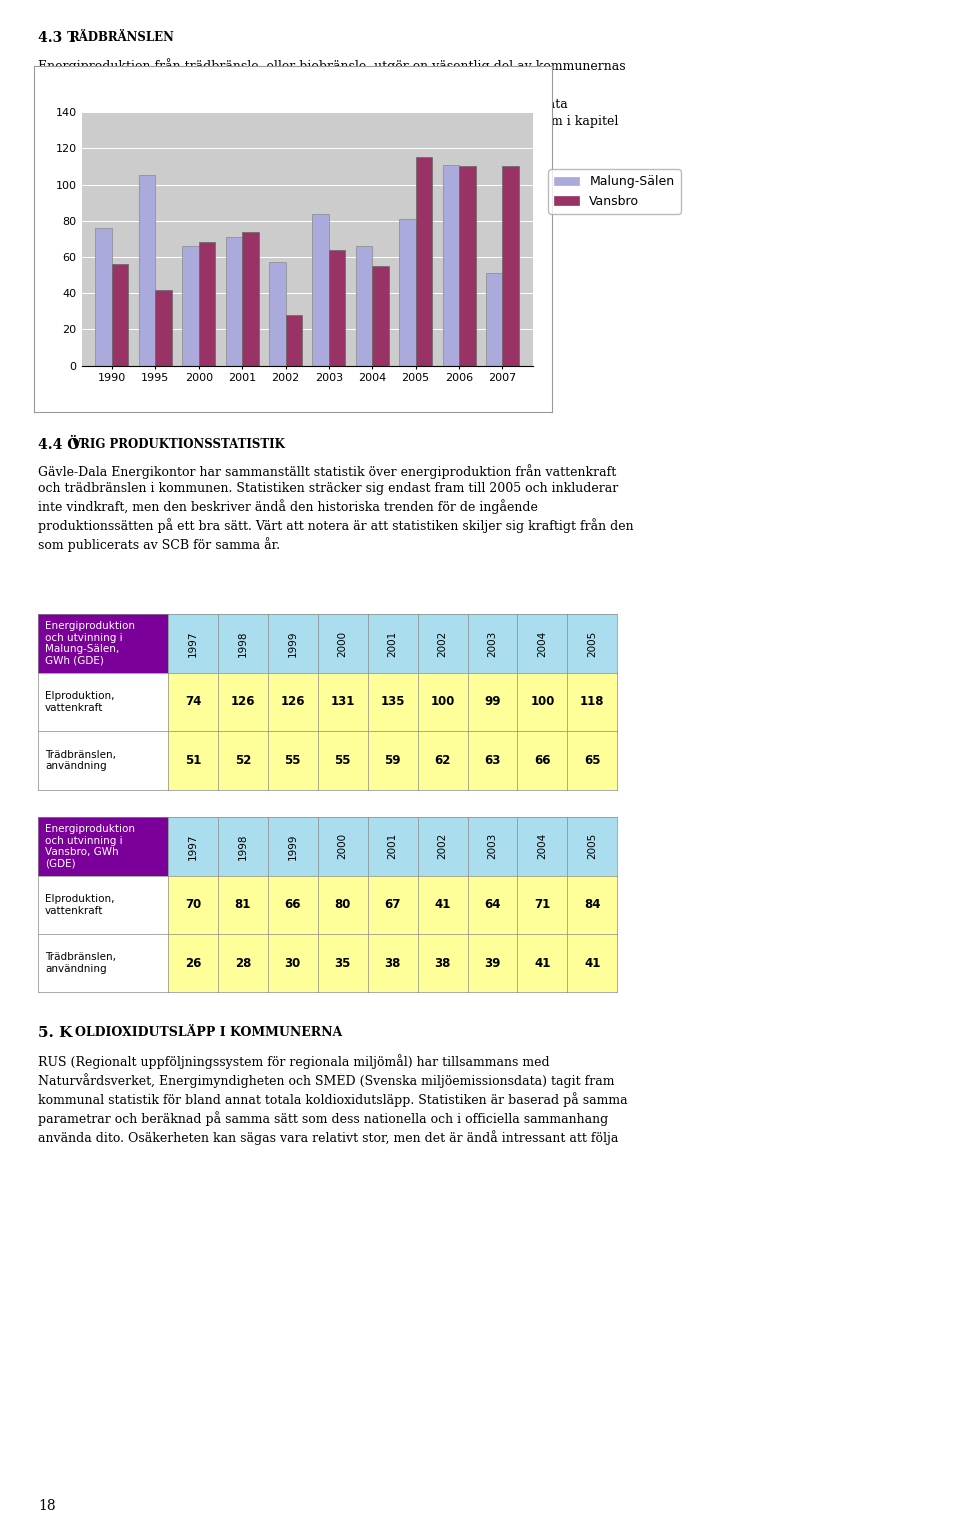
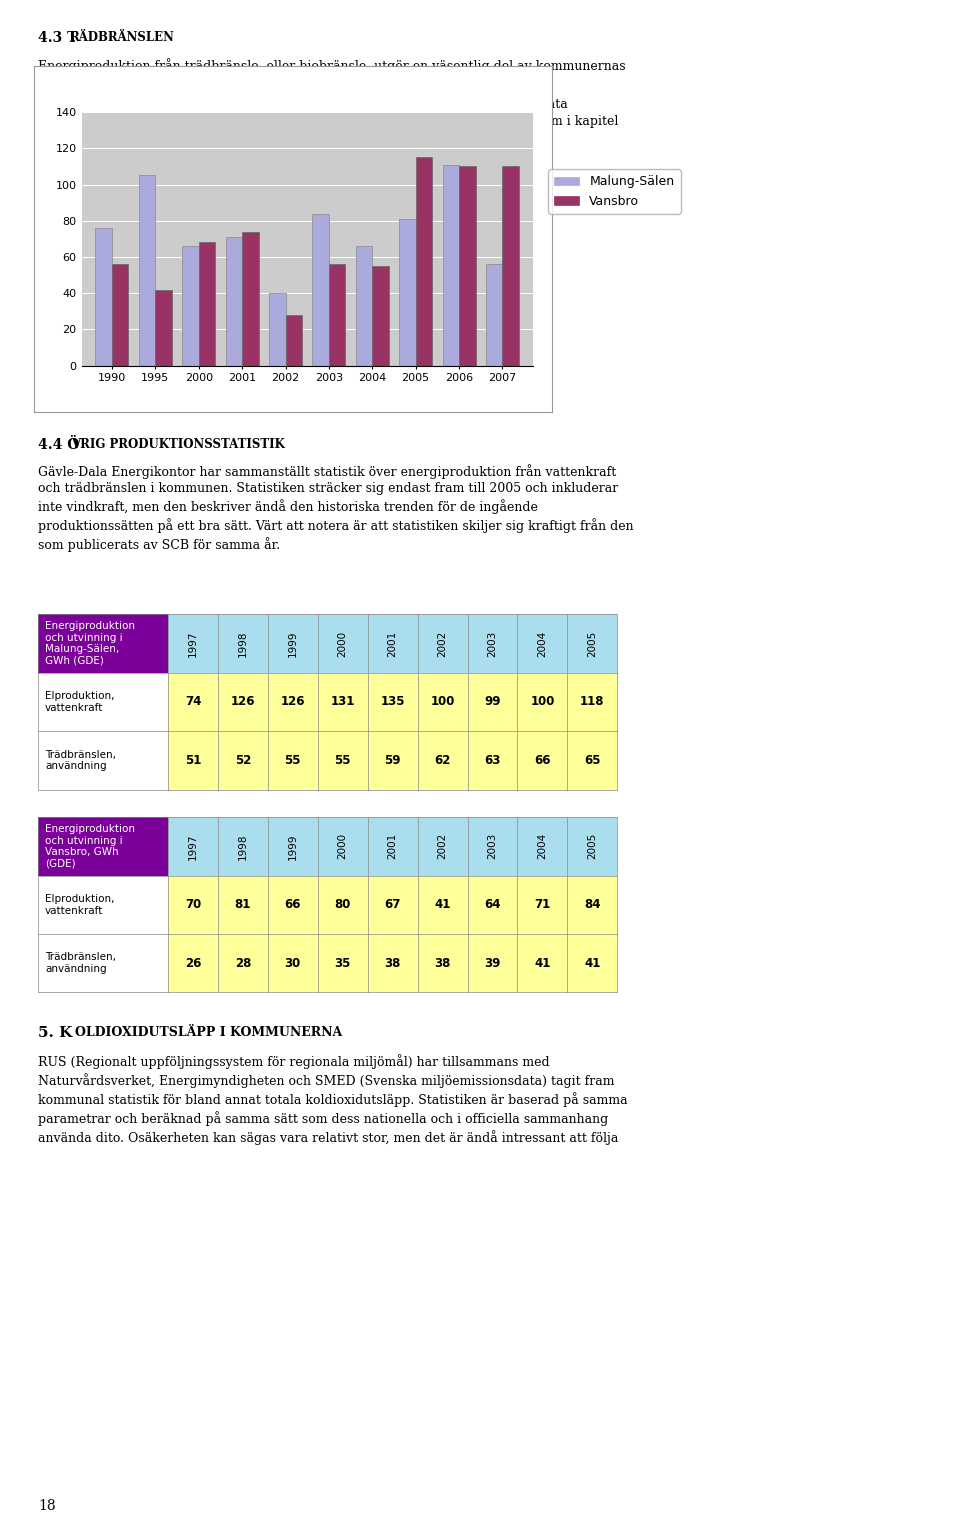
Malung-Sälen/2002: 57 -> 40
Vansbro/2003: 64 -> 56
Malung-Sälen/2007: 51 -> 56
